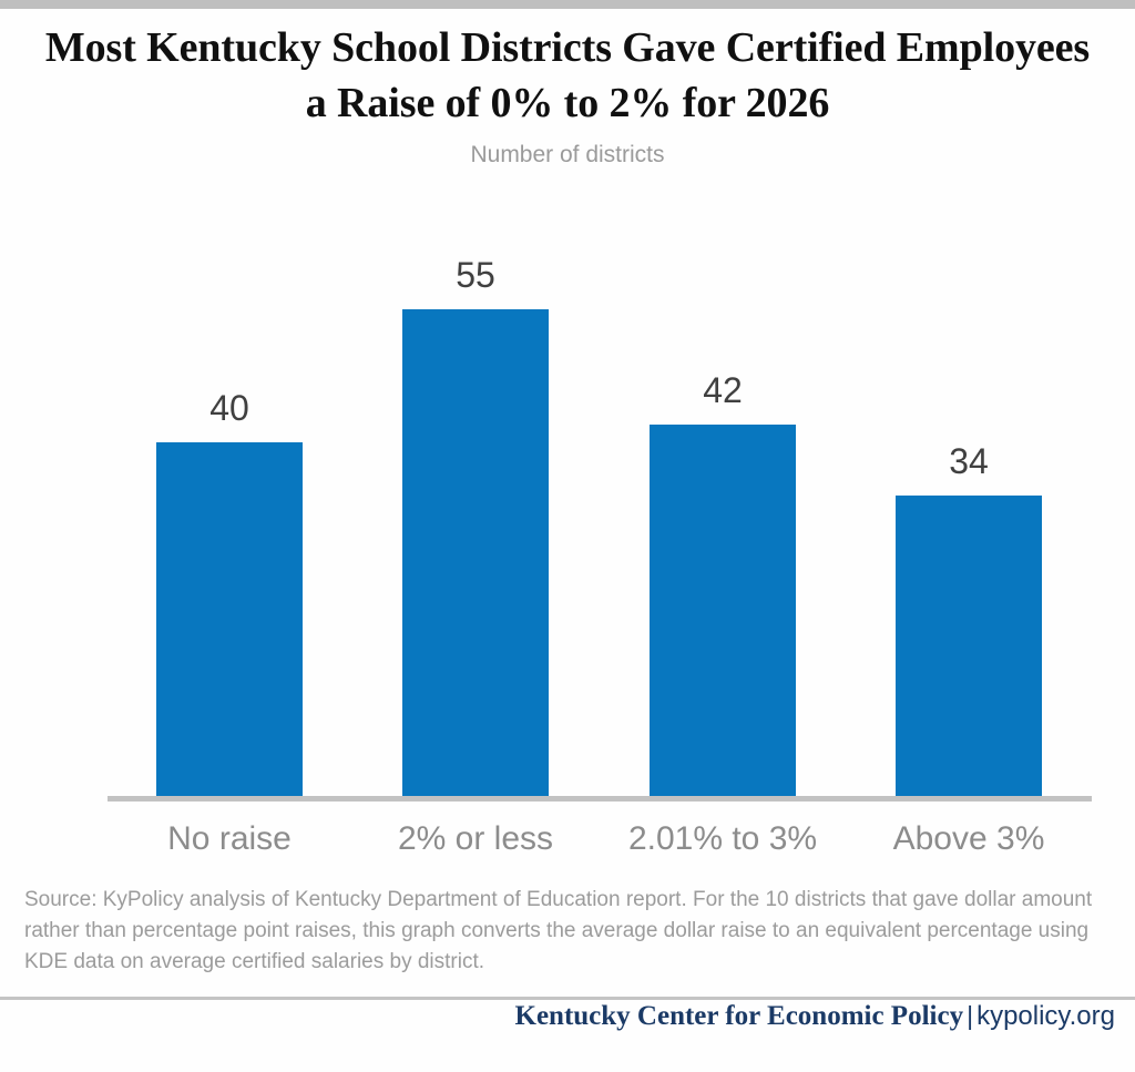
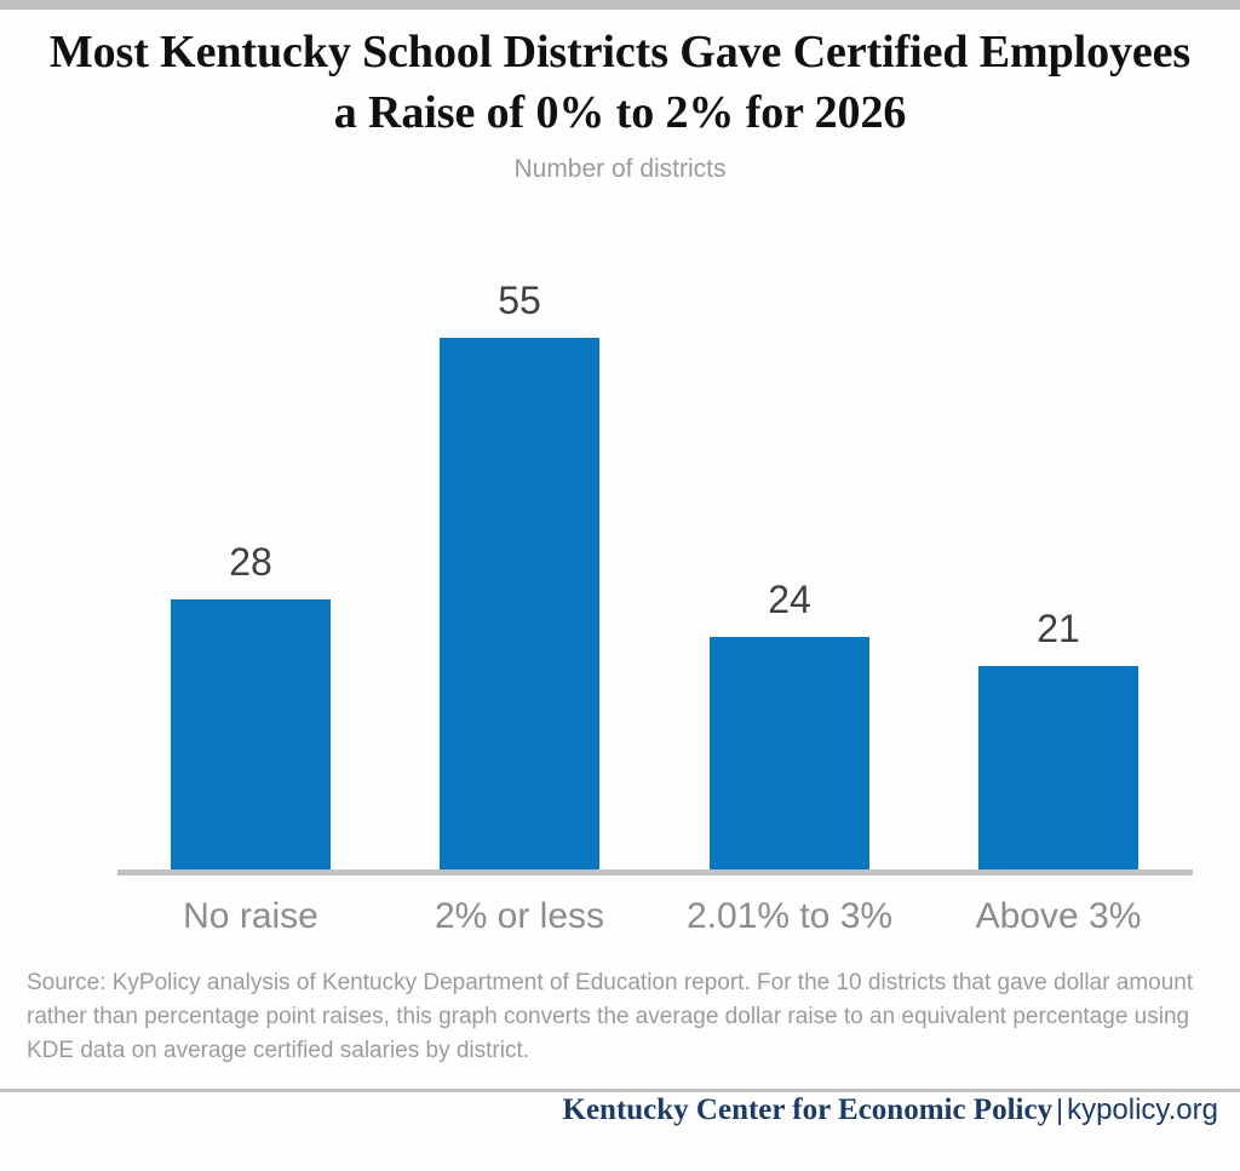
No raise: 40 -> 28
2.01% to 3%: 42 -> 24
Above 3%: 34 -> 21
